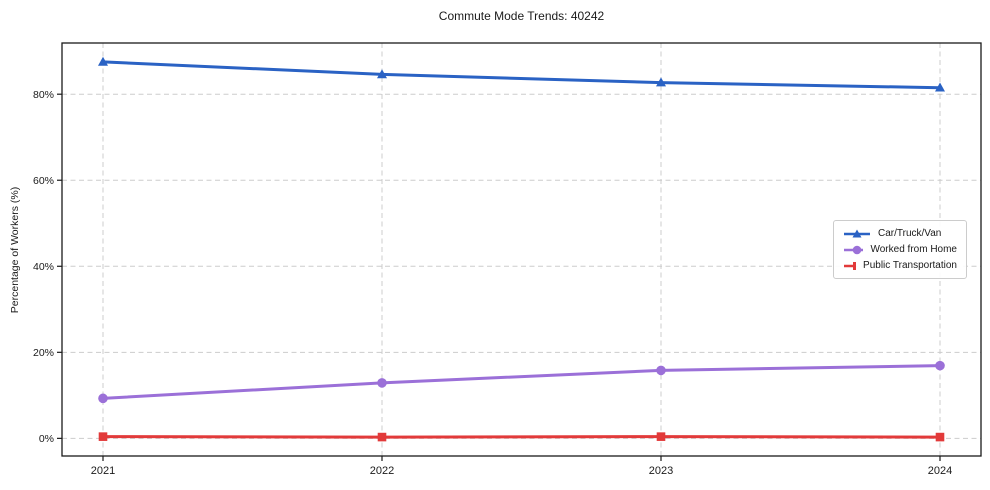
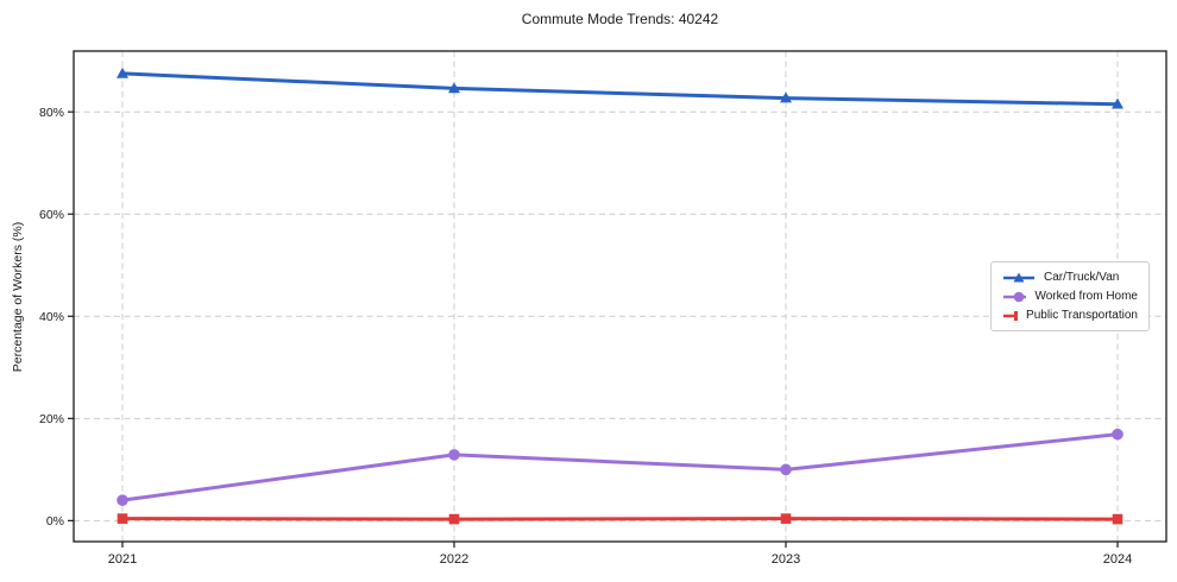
Worked from Home/2021: 9% -> 4%
Worked from Home/2023: 16% -> 10%
